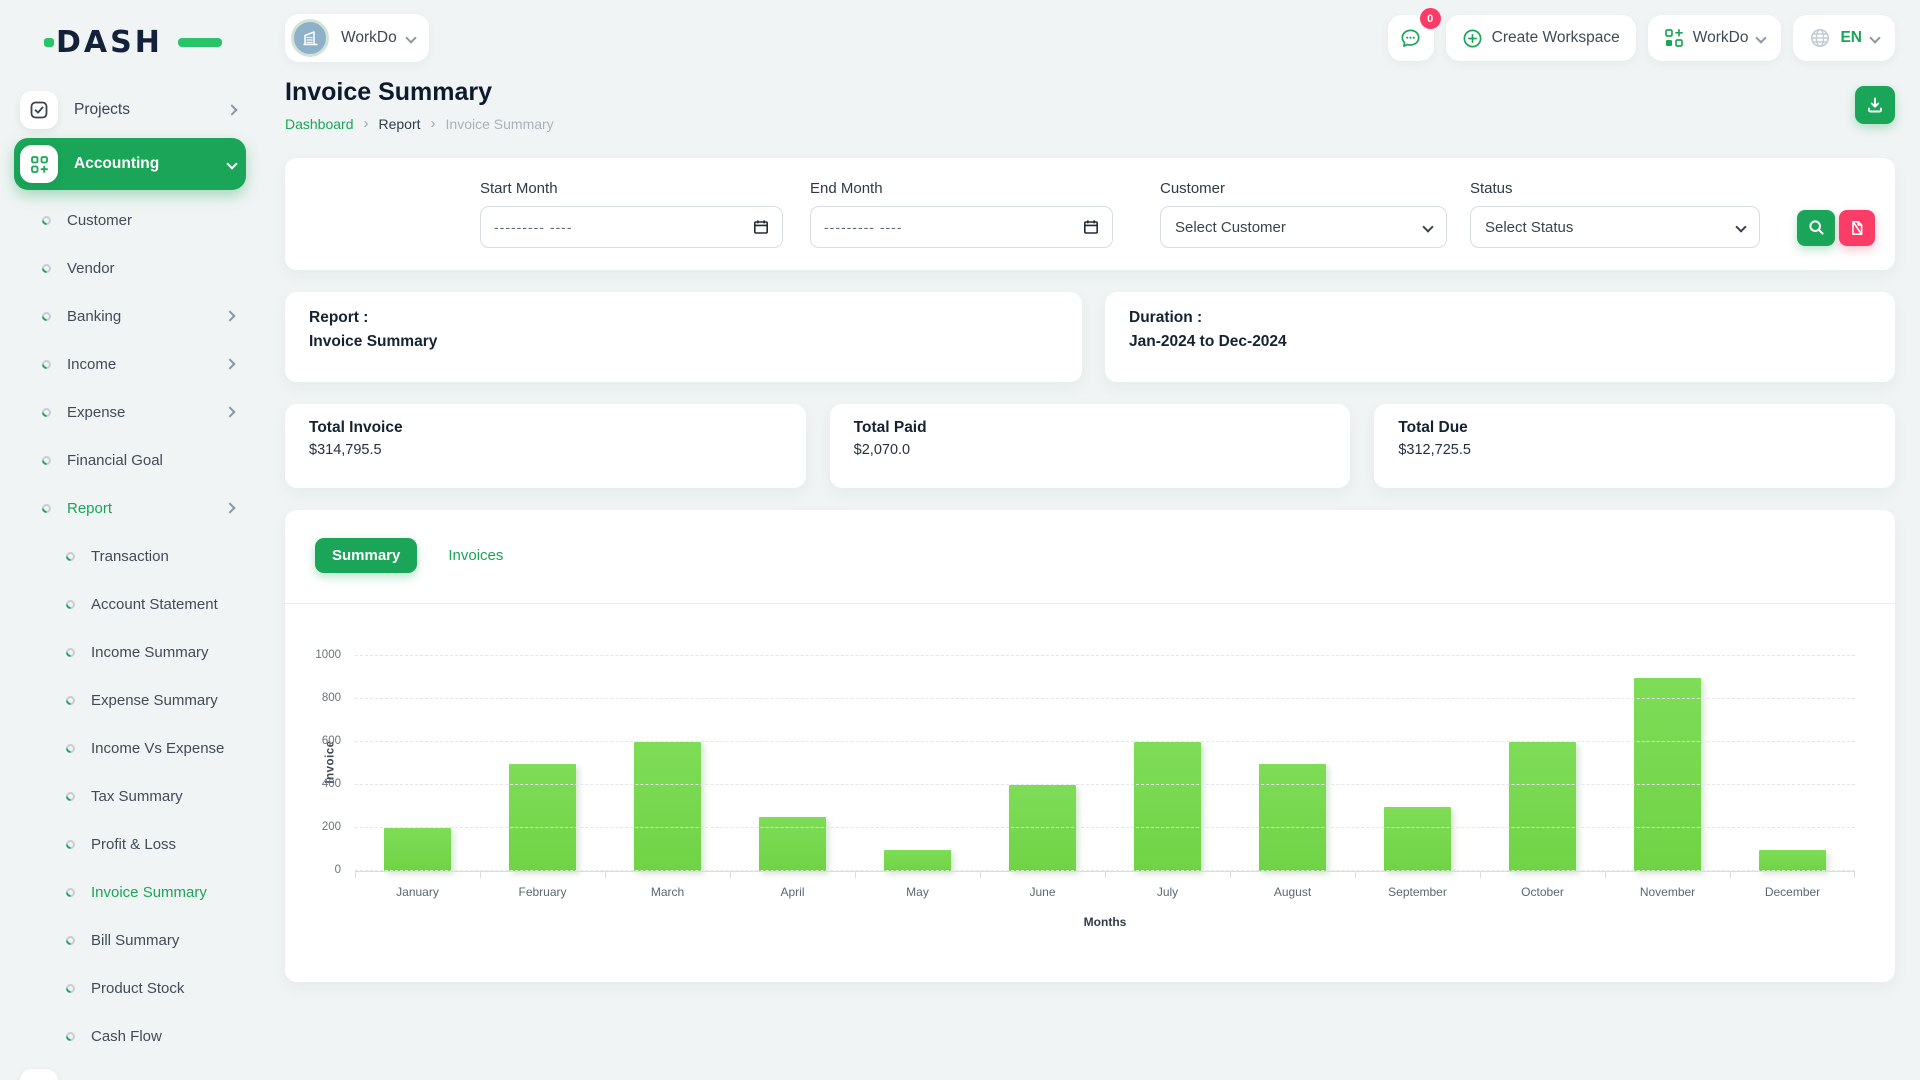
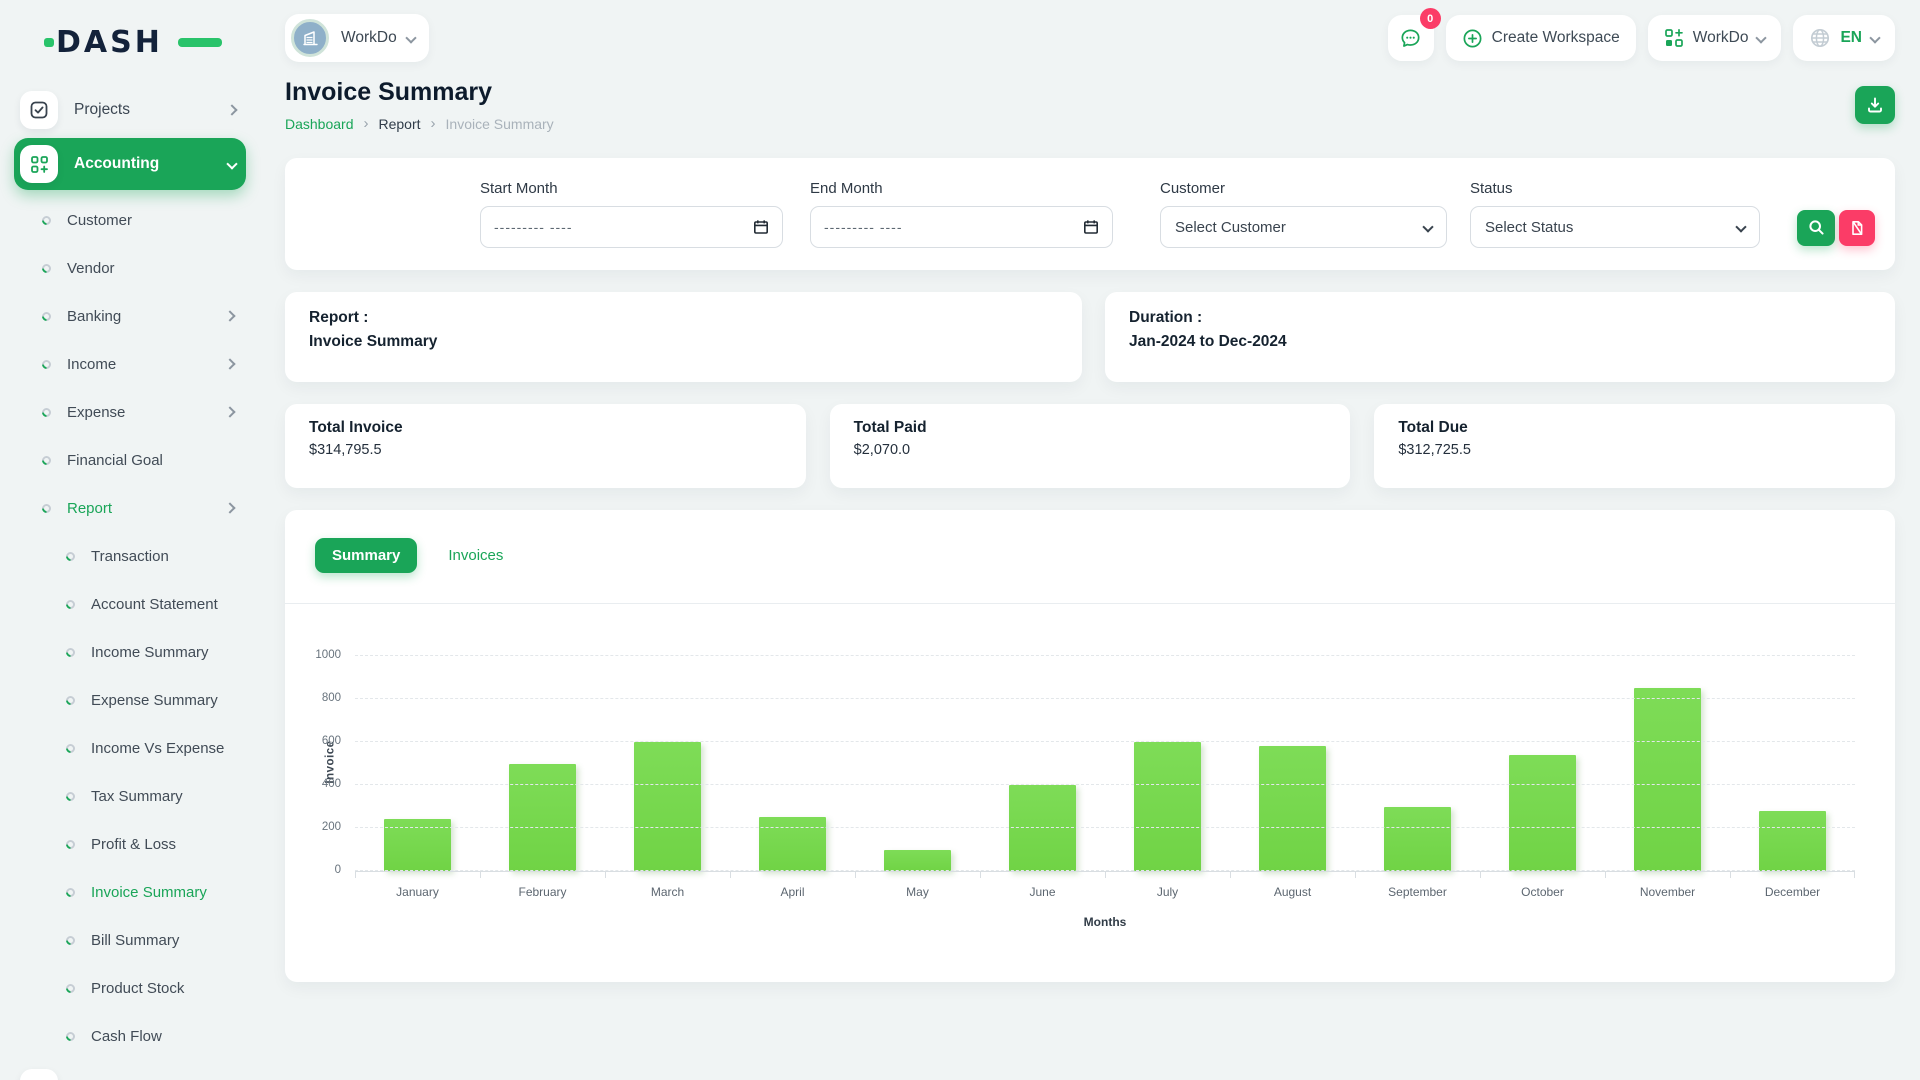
January: 200 -> 240
August: 500 -> 580
October: 600 -> 540
November: 900 -> 850
December: 100 -> 280
